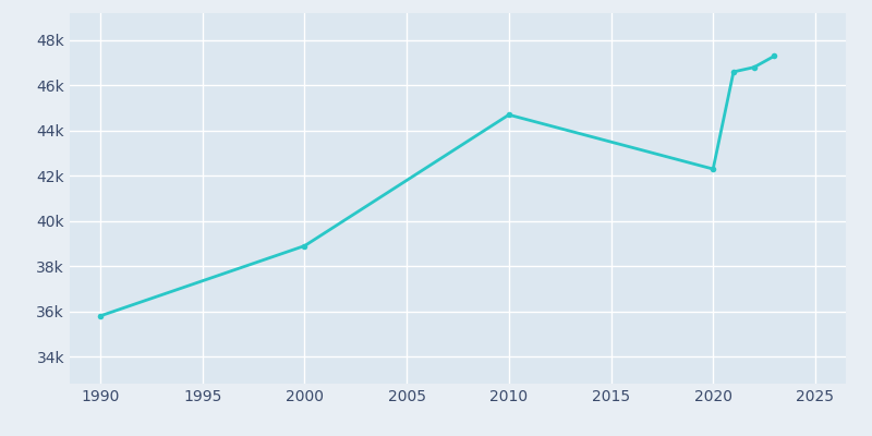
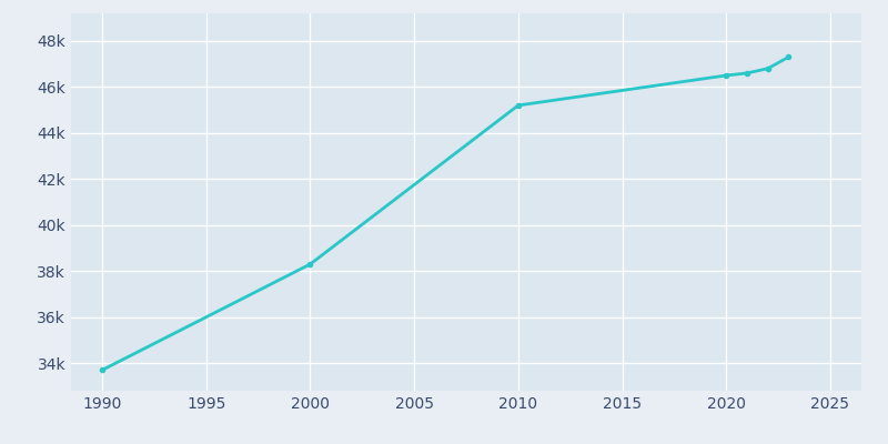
1990: 35.8k -> 33.7k
2000: 38.9k -> 38.3k
2010: 44.7k -> 45.2k
2020: 42.3k -> 46.5k
